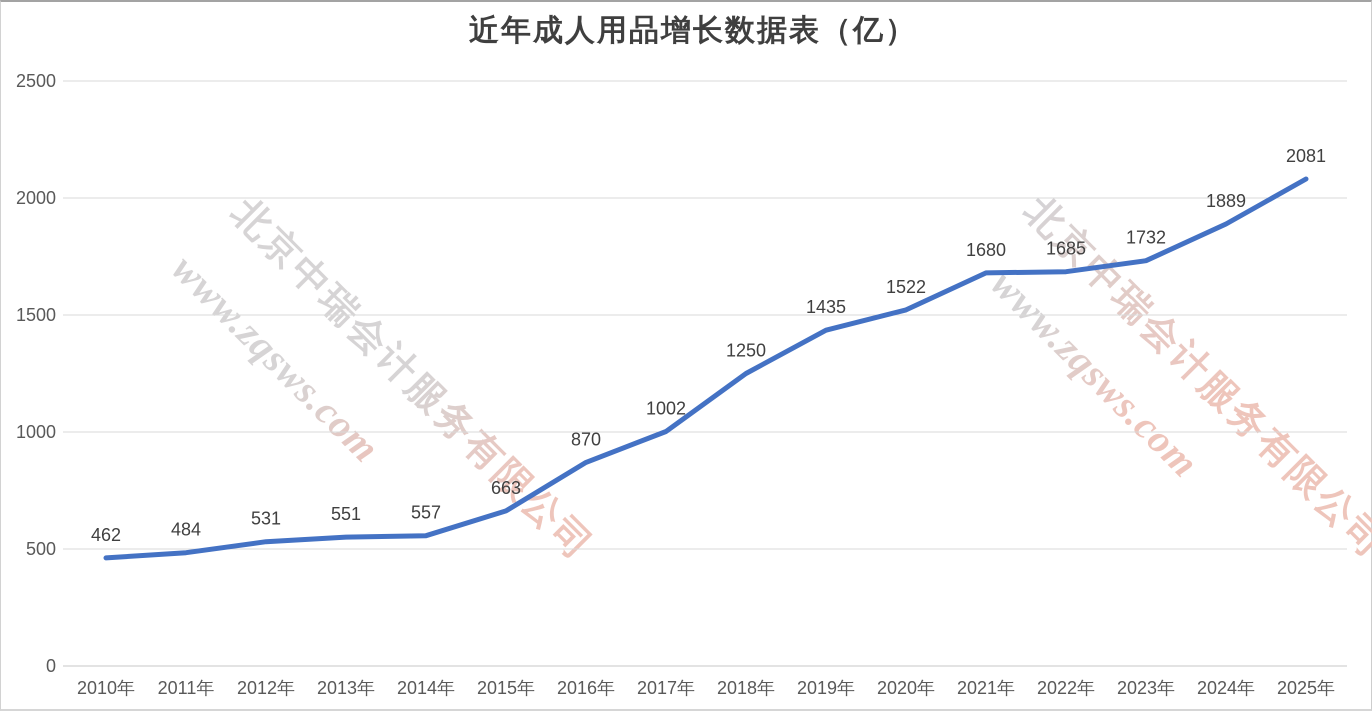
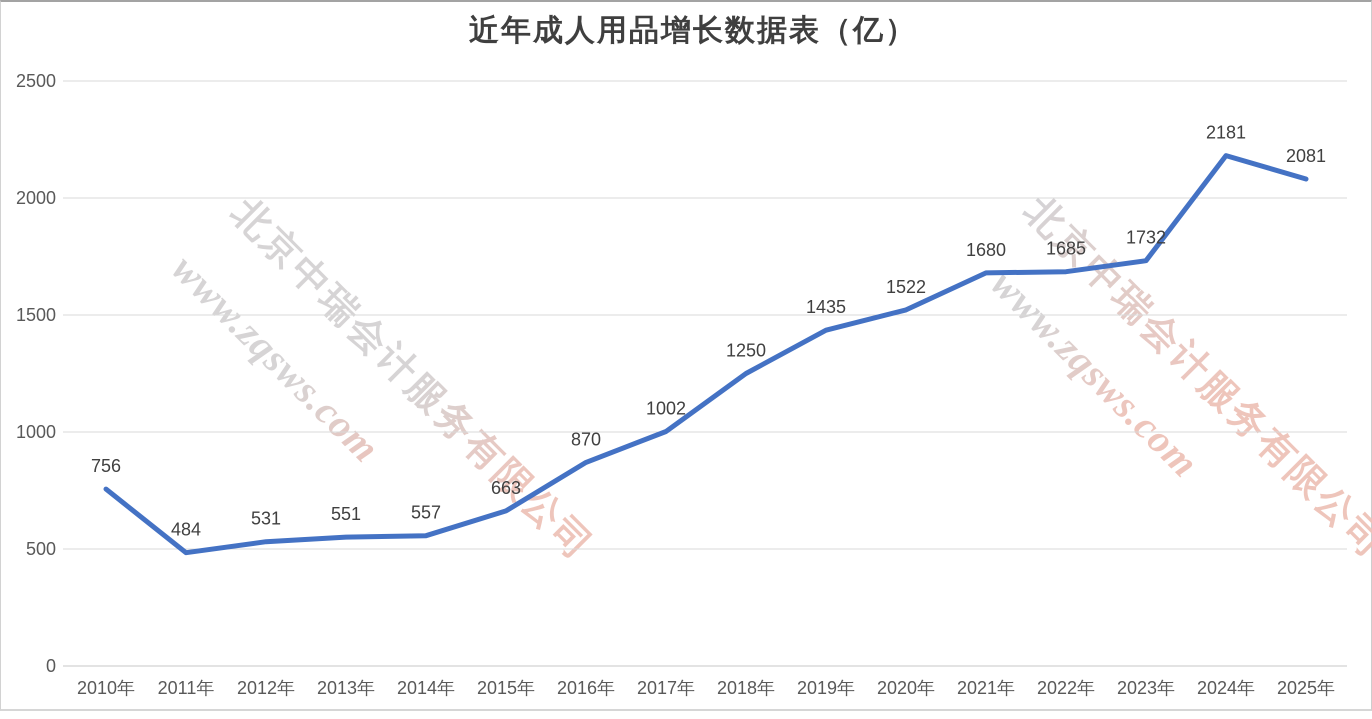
2010年: 462 -> 756
2024年: 1889 -> 2181
